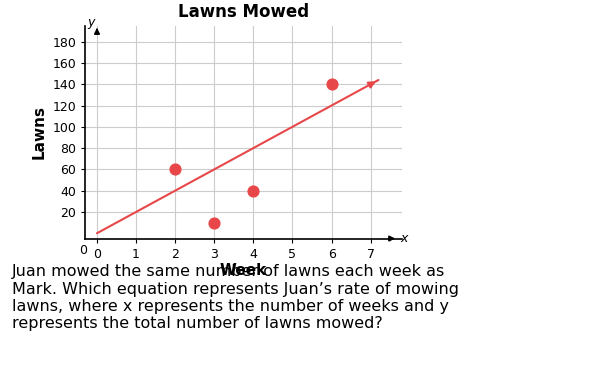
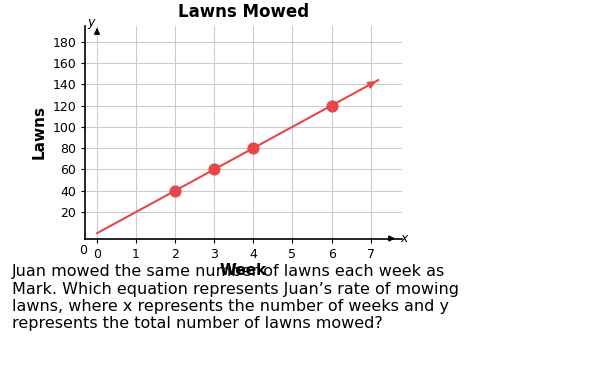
2: 60 -> 40
3: 10 -> 60
4: 40 -> 80
6: 140 -> 120
